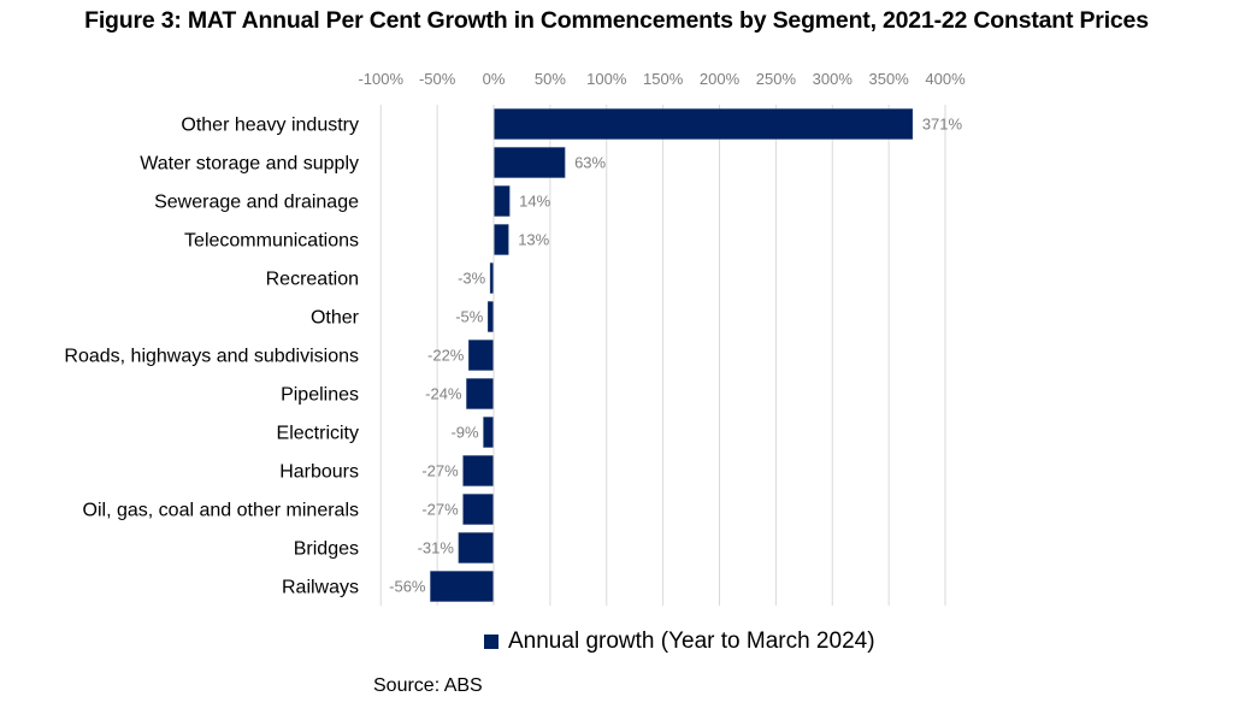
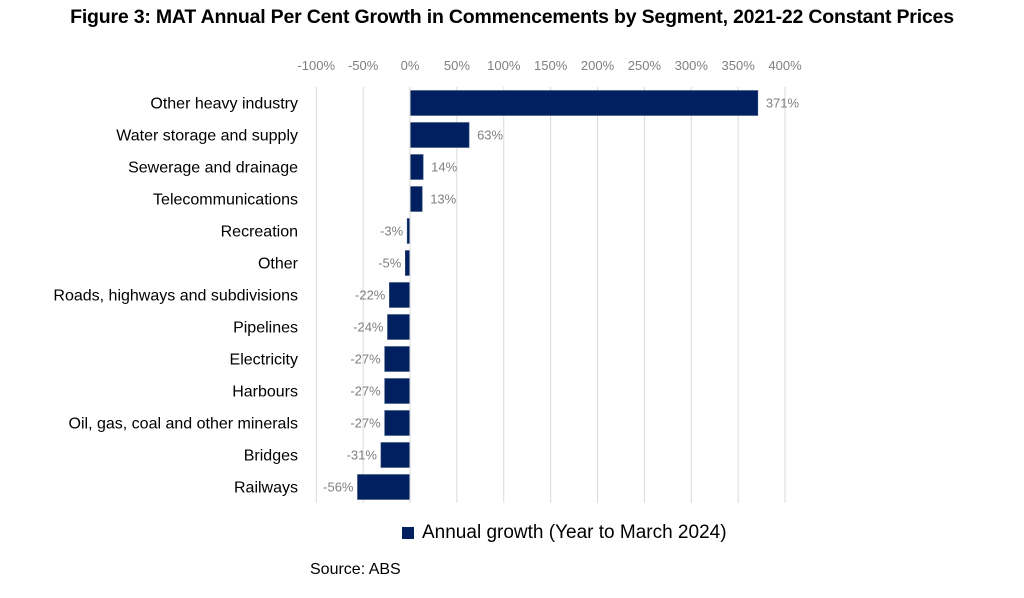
Electricity: -9% -> -27%
